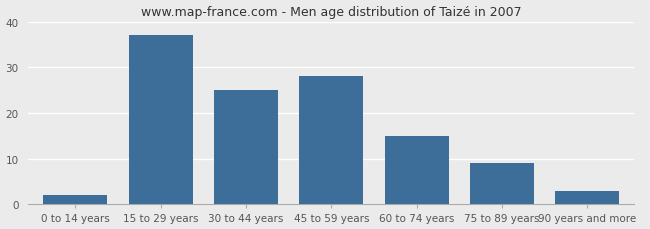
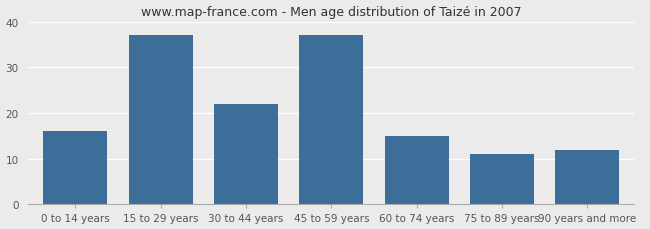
0 to 14 years: 2 -> 16
30 to 44 years: 25 -> 22
45 to 59 years: 28 -> 37
75 to 89 years: 9 -> 11
90 years and more: 3 -> 12
